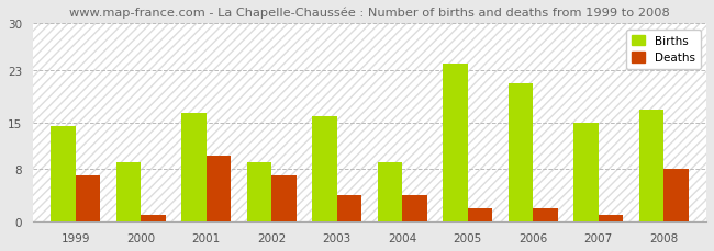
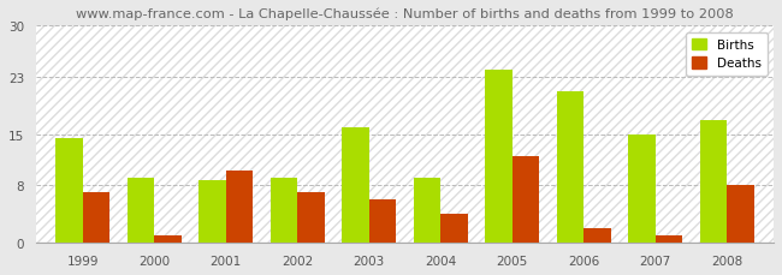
Births/2001: 16.5 -> 8.6
Deaths/2003: 4 -> 6
Deaths/2005: 2 -> 12
